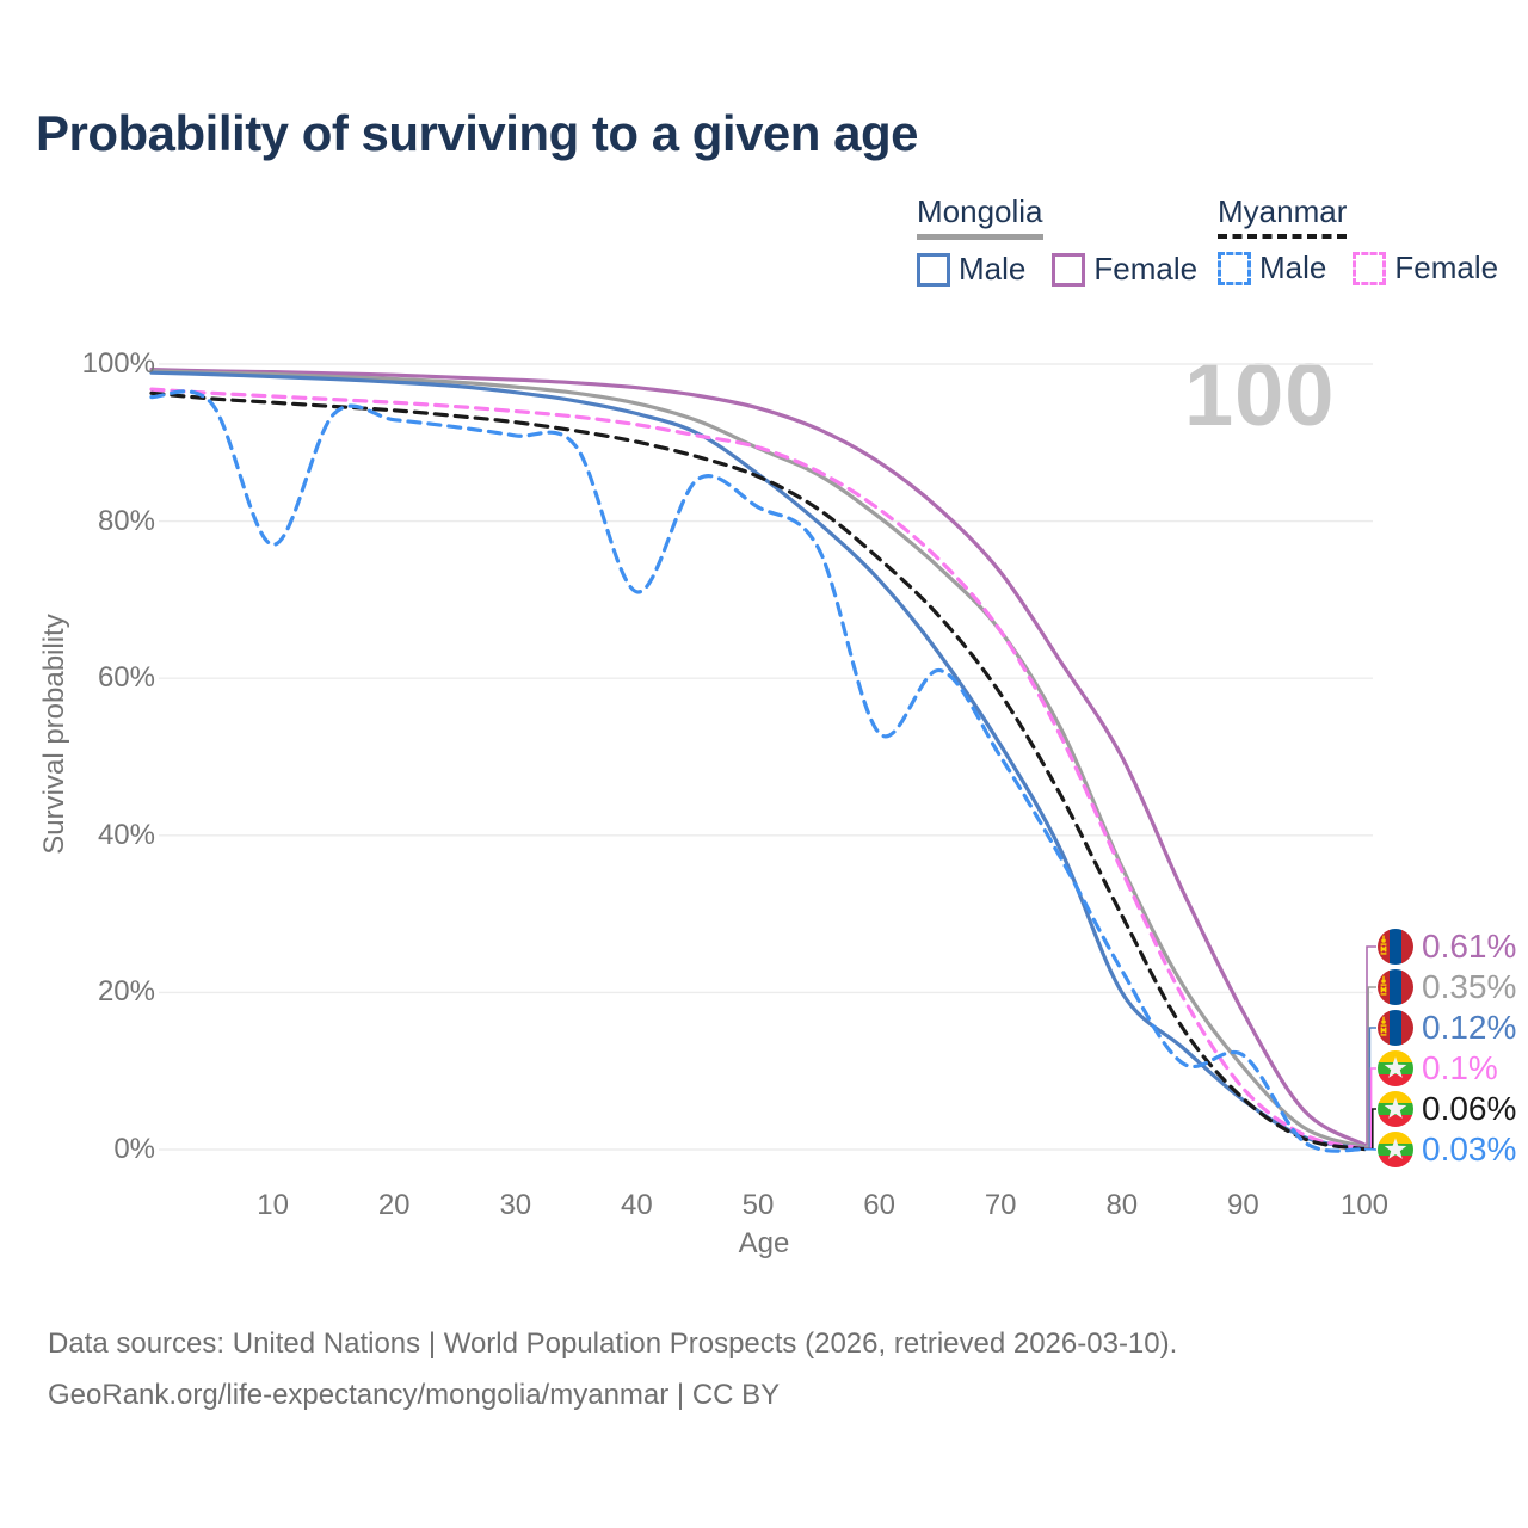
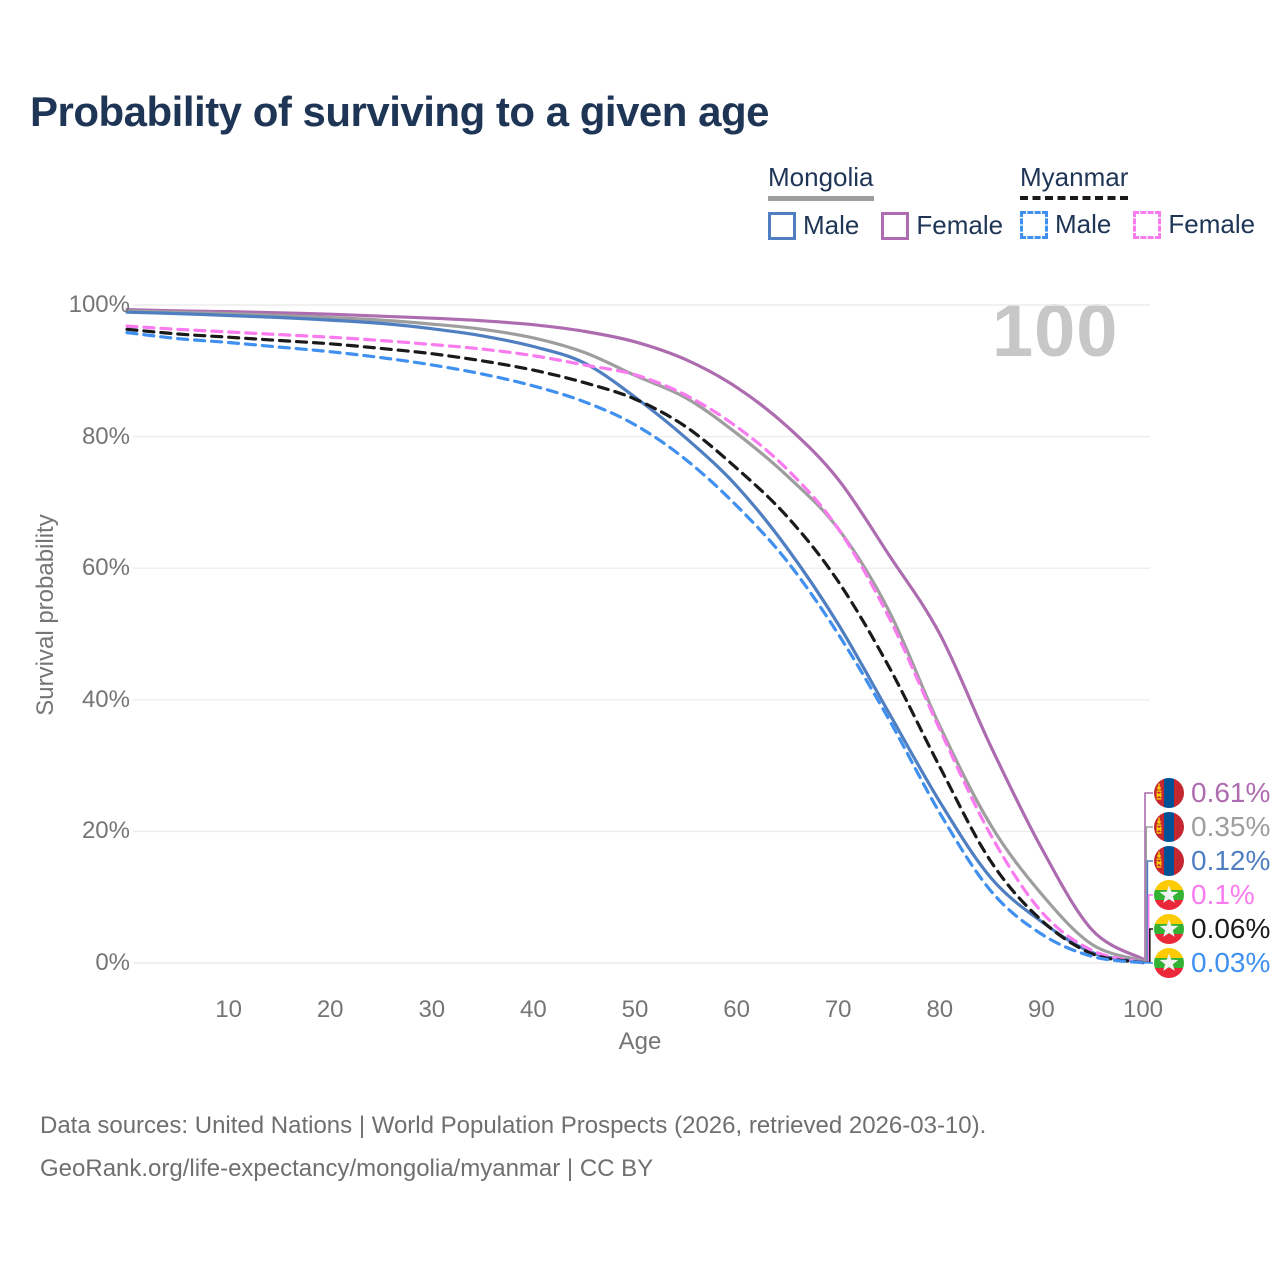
Myanmar Male/10: 77% -> 94%
Myanmar Male/40: 71% -> 88%
Myanmar Male/60: 53% -> 70%
Mongolia Male/80: 20% -> 24%
Myanmar Male/90: 12% -> 4%
